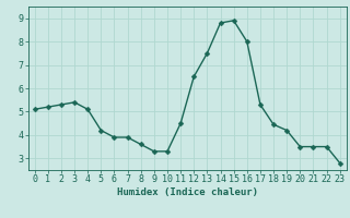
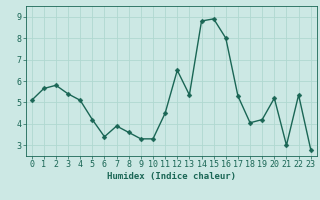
1: 5.20 -> 5.65
2: 5.30 -> 5.80
6: 3.90 -> 3.40
13: 7.50 -> 5.35
18: 4.45 -> 4.05
20: 3.50 -> 5.20
21: 3.50 -> 3.00
22: 3.50 -> 5.35
